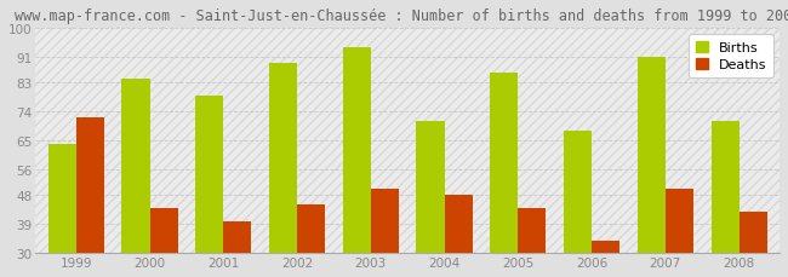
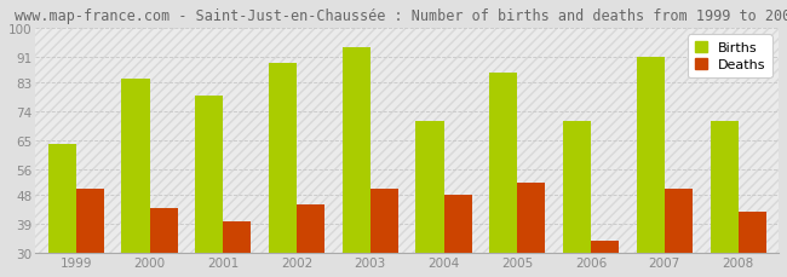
Deaths/1999: 72 -> 50
Deaths/2005: 44 -> 52
Births/2006: 68 -> 71
